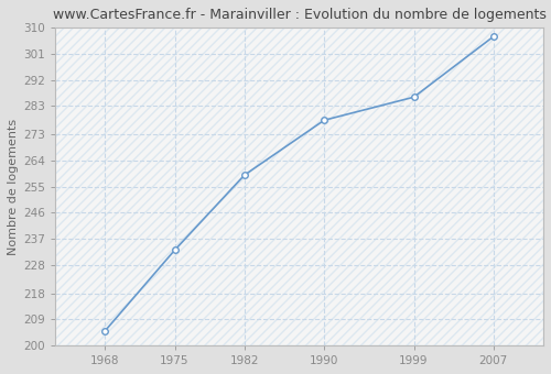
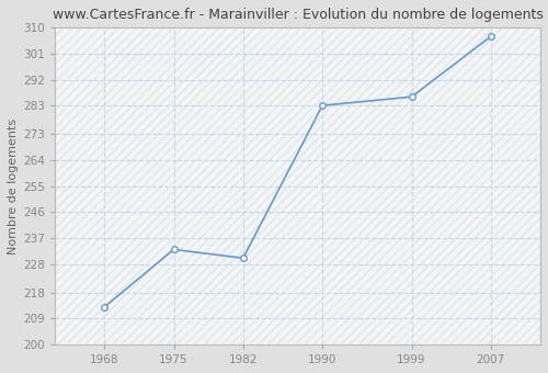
1968: 205 -> 213
1982: 259 -> 230
1990: 278 -> 283
